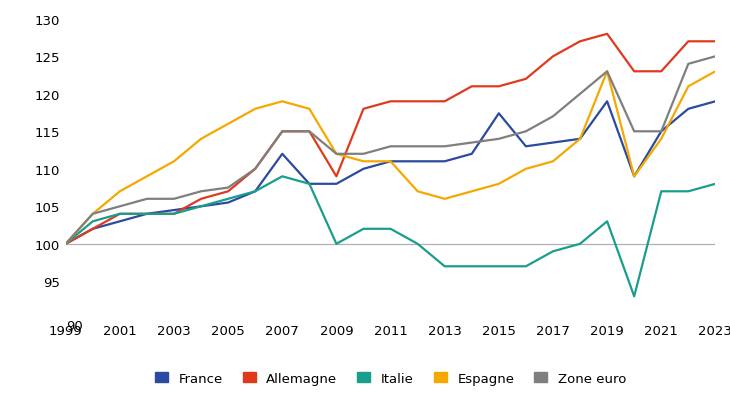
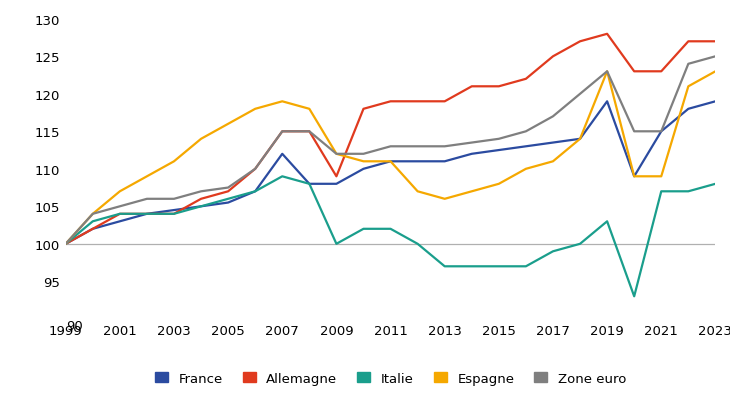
France/2015: 117.4 -> 112.5
Espagne/2021: 114 -> 109
